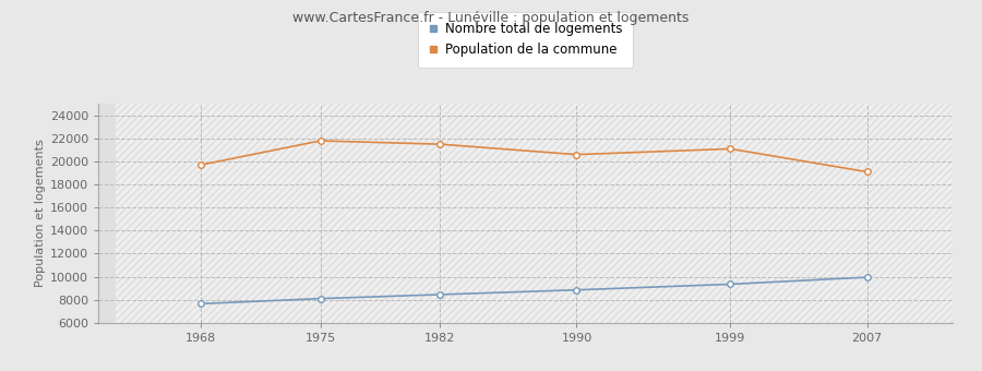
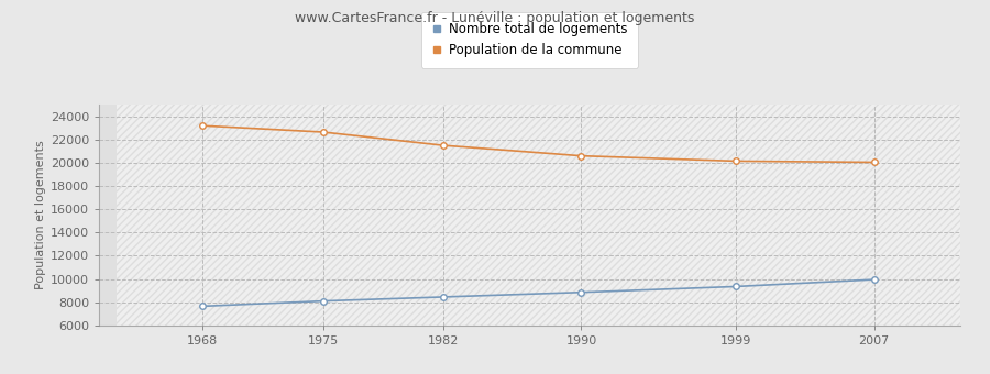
Population de la commune/1968: 19700 -> 23200
Population de la commune/1975: 21800 -> 22600
Population de la commune/1999: 21100 -> 20200
Population de la commune/2007: 19100 -> 20000
